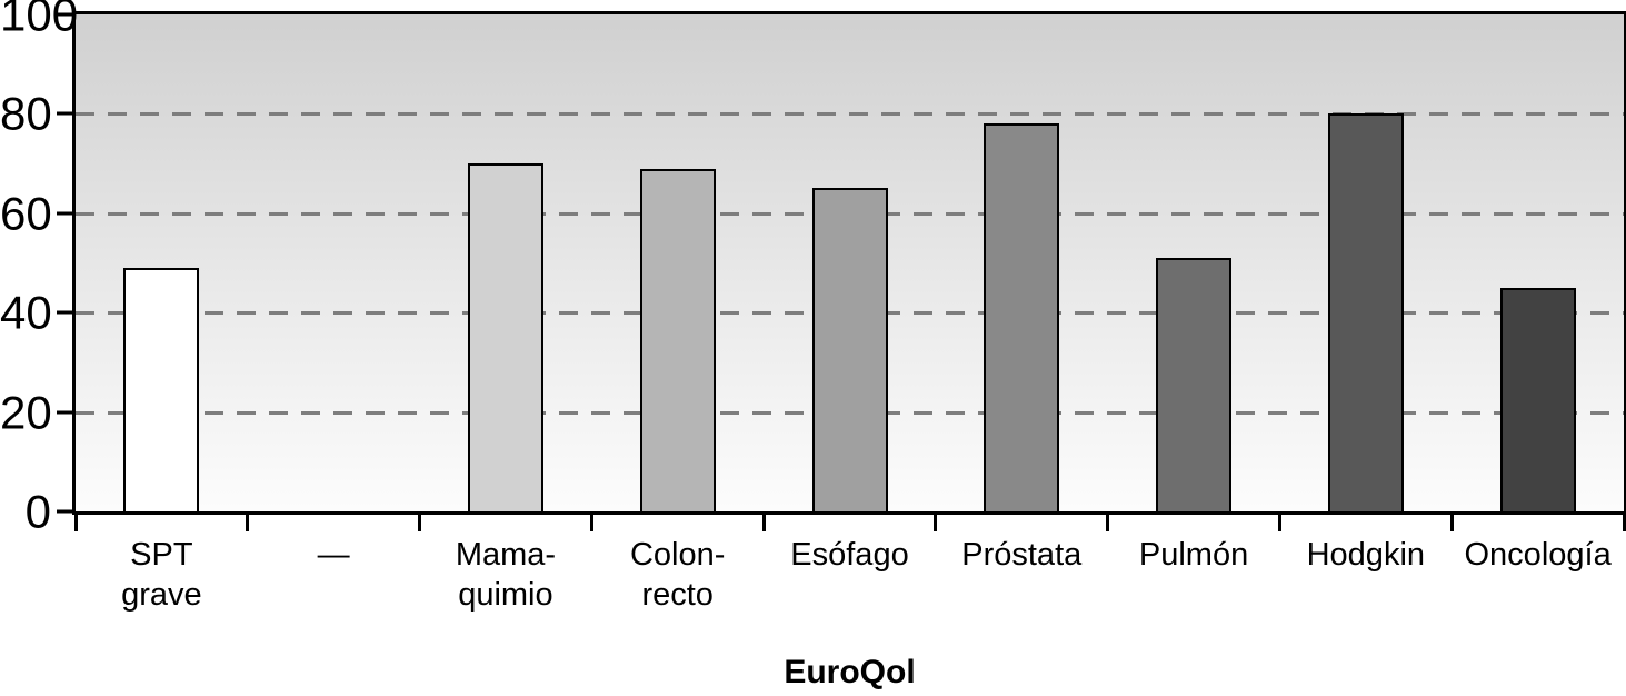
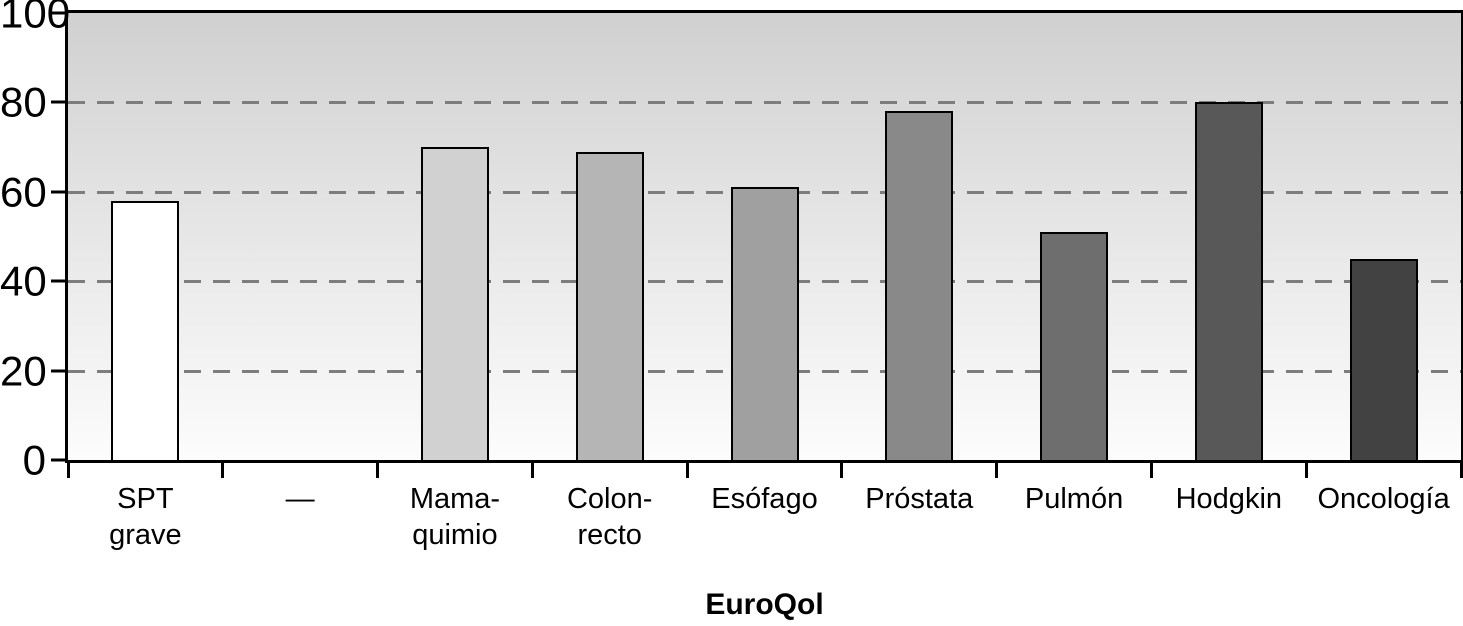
SPT grave: 49 -> 58
Esófago: 65 -> 61
